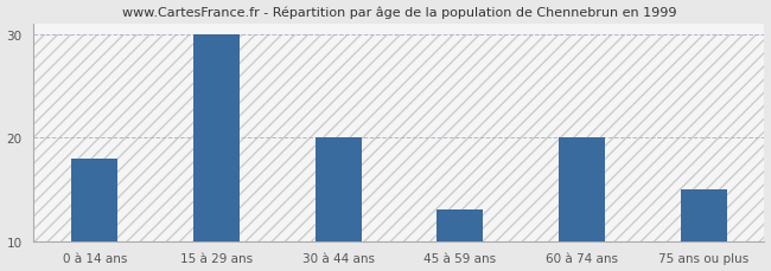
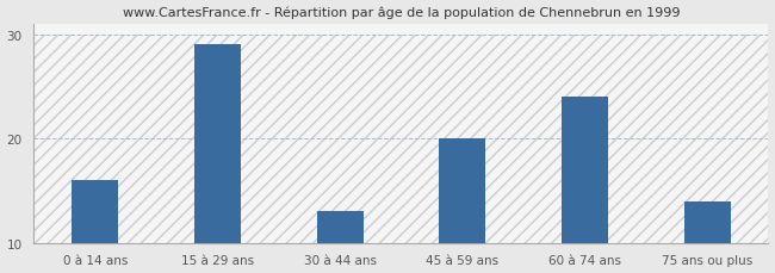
0 à 14 ans: 18 -> 16
15 à 29 ans: 30 -> 29
30 à 44 ans: 20 -> 13
45 à 59 ans: 13 -> 20
60 à 74 ans: 20 -> 24
75 ans ou plus: 15 -> 14
